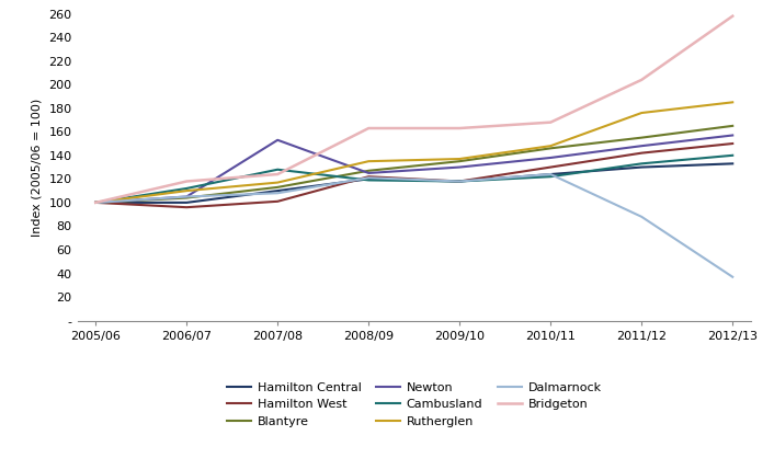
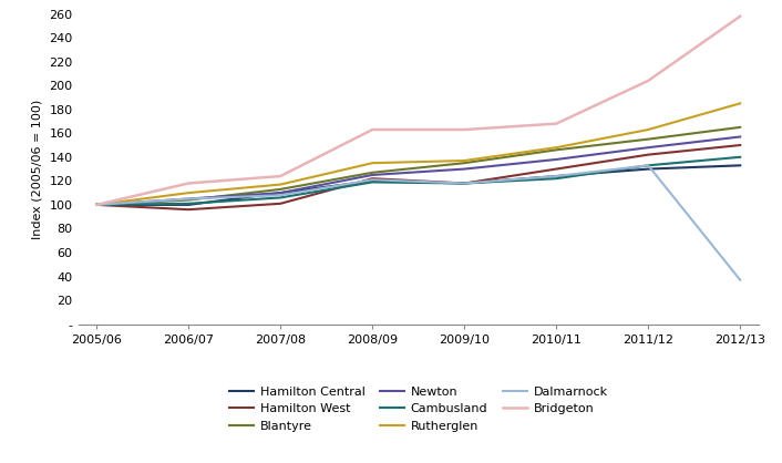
Cambusland/2006/07: 112 -> 101
Newton/2007/08: 153 -> 110
Cambusland/2007/08: 128 -> 106
Rutherglen/2011/12: 176 -> 163
Dalmarnock/2011/12: 88 -> 133
